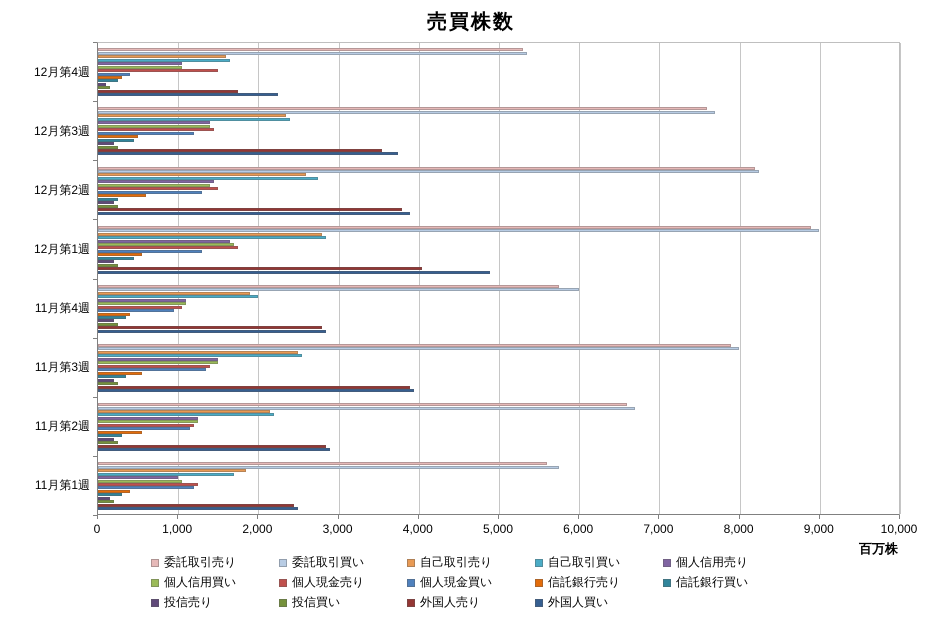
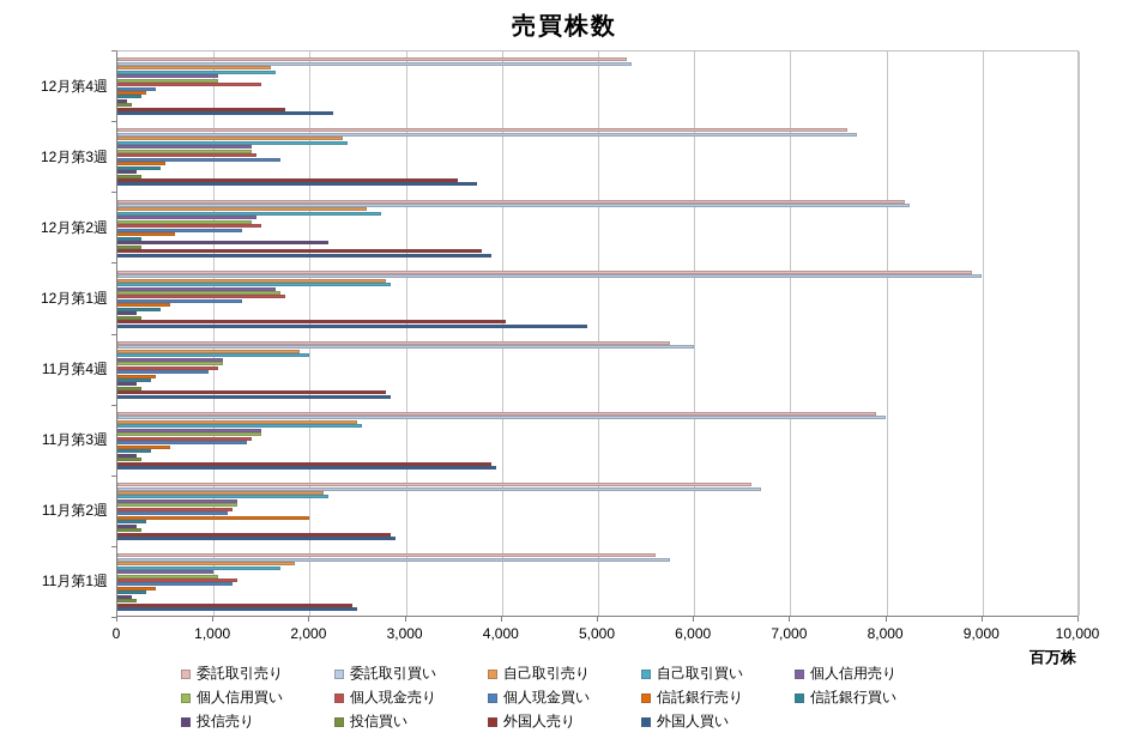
個人現金買い/12月第3週: 1200 -> 1700
投信売り/12月第2週: 200 -> 2200
信託銀行売り/11月第2週: 600 -> 2000
